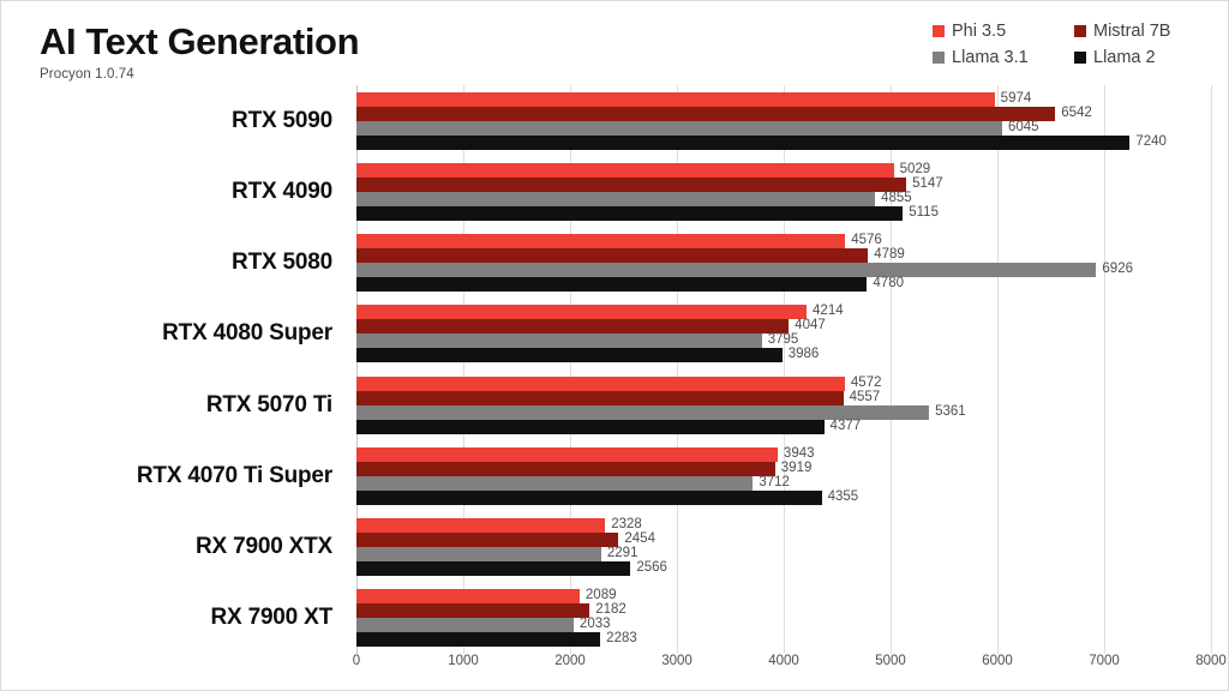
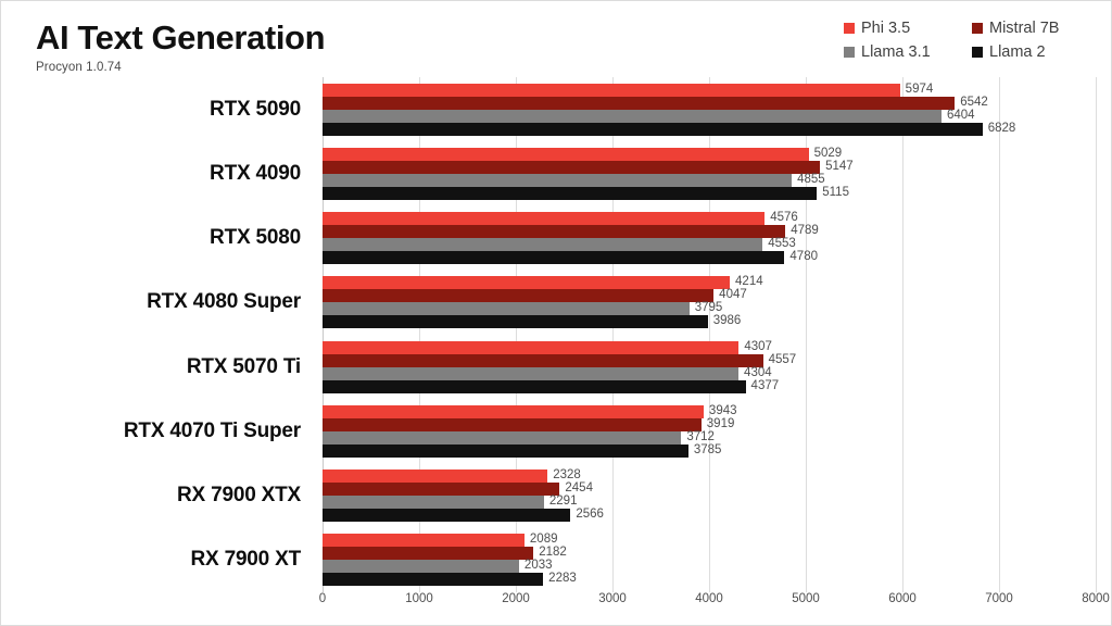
Llama 3.1/RTX 5090: 6045 -> 6404
Llama 2/RTX 5090: 7240 -> 6828
Llama 3.1/RTX 5080: 6926 -> 4553
Phi 3.5/RTX 5070 Ti: 4572 -> 4307
Llama 3.1/RTX 5070 Ti: 5361 -> 4304
Llama 2/RTX 4070 Ti Super: 4355 -> 3785
